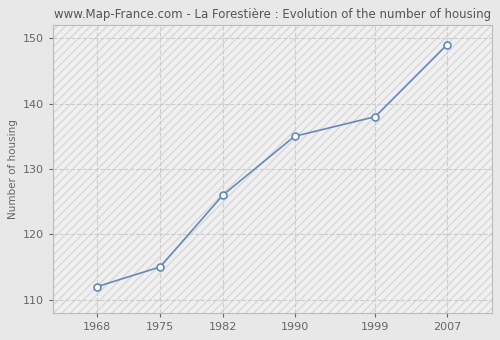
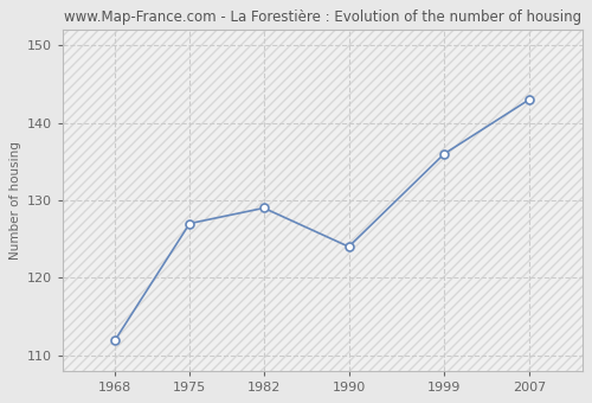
1975: 115 -> 127
1982: 126 -> 129
1990: 135 -> 124
1999: 138 -> 136
2007: 149 -> 143
